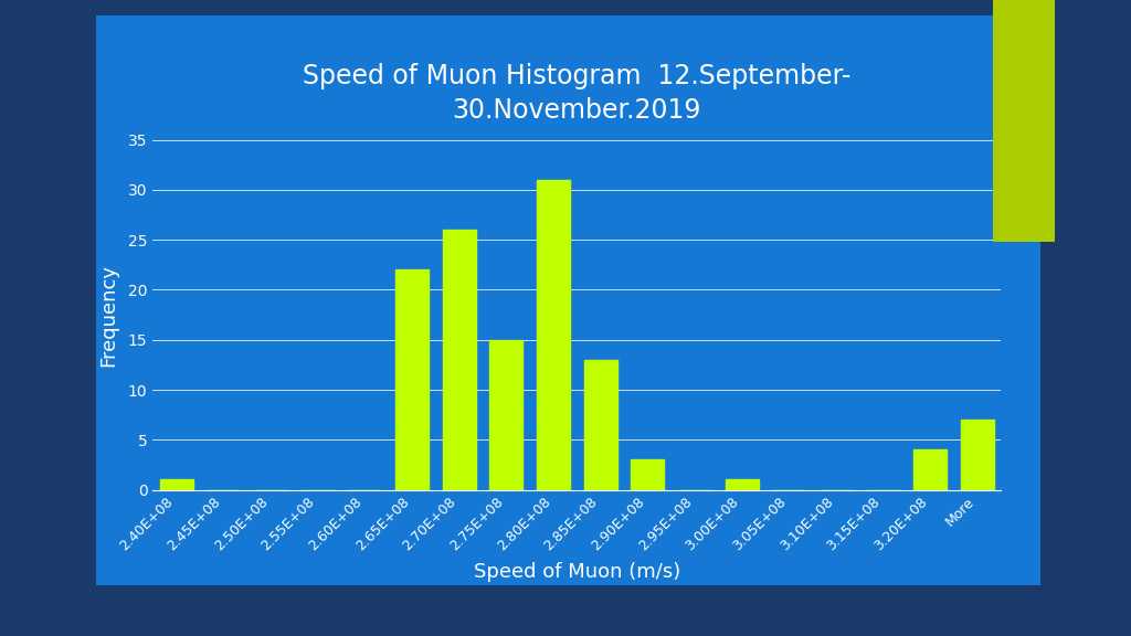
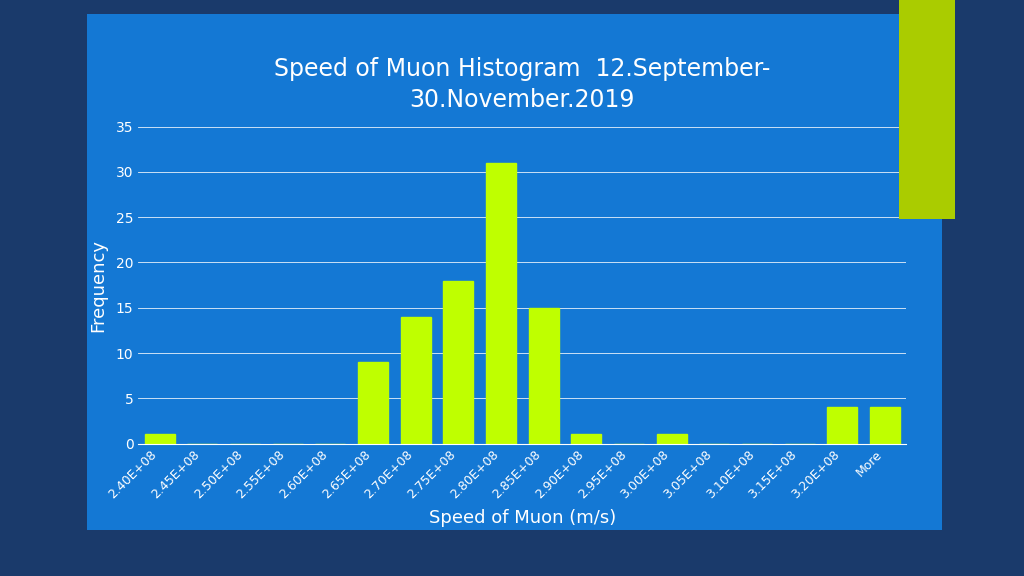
2.65E+08: 22 -> 9
2.70E+08: 26 -> 14
2.75E+08: 15 -> 18
2.85E+08: 13 -> 15
2.90E+08: 3 -> 1
More: 7 -> 4
